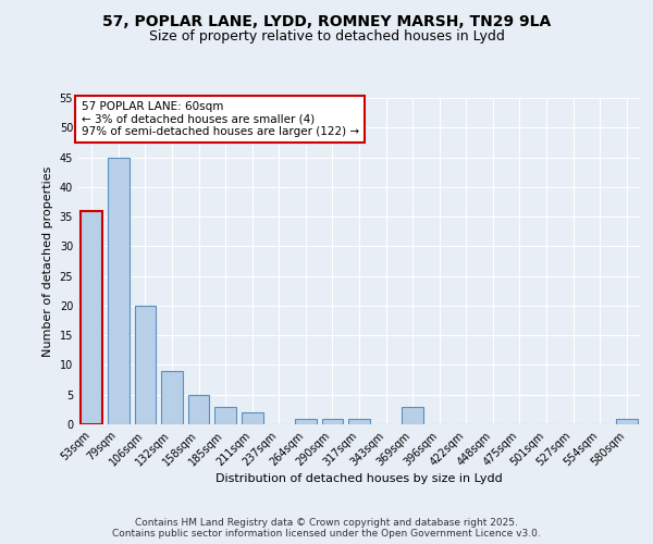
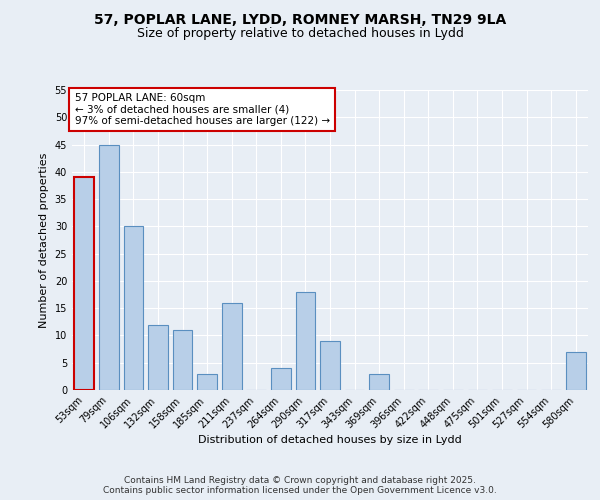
53sqm: 36 -> 39
106sqm: 20 -> 30
132sqm: 9 -> 12
158sqm: 5 -> 11
211sqm: 2 -> 16
264sqm: 1 -> 4
290sqm: 1 -> 18
317sqm: 1 -> 9
580sqm: 1 -> 7
